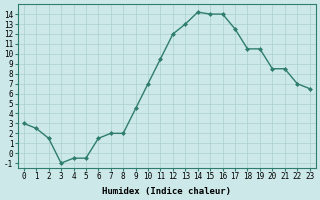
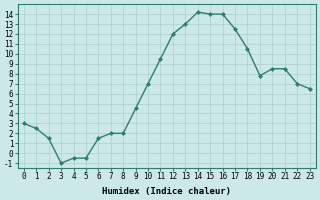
19: 10.5 -> 7.8
